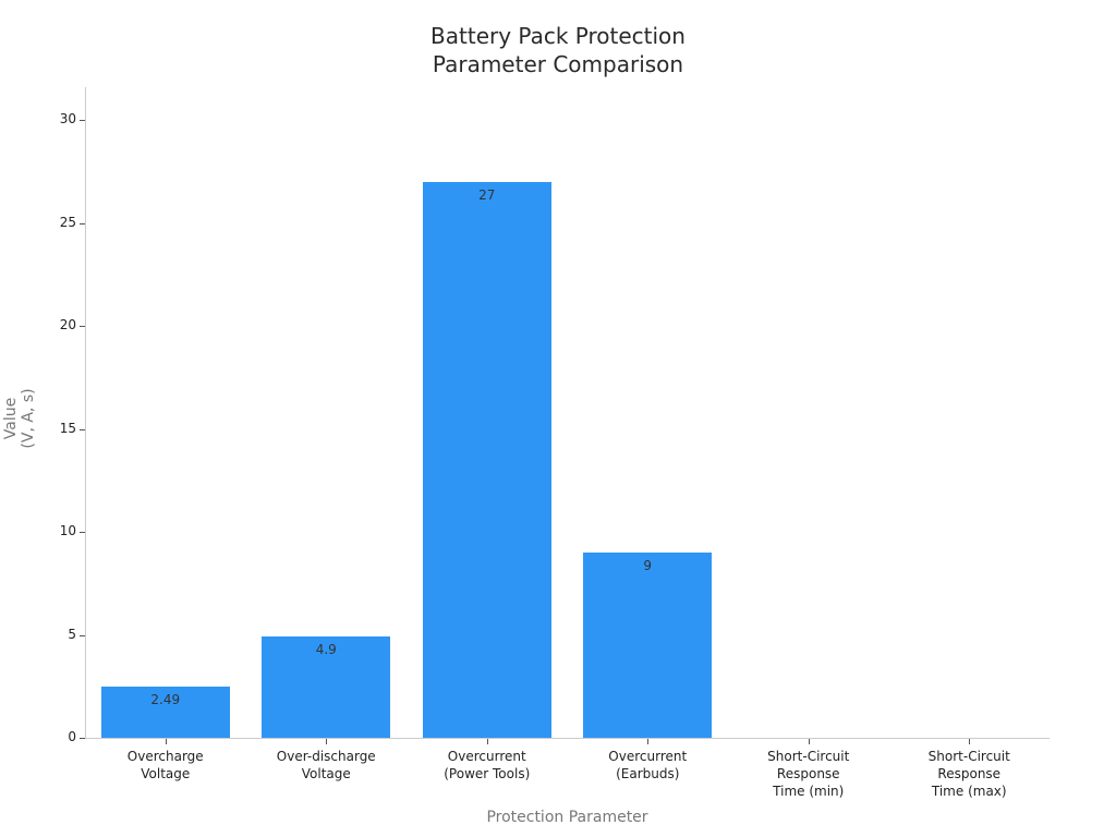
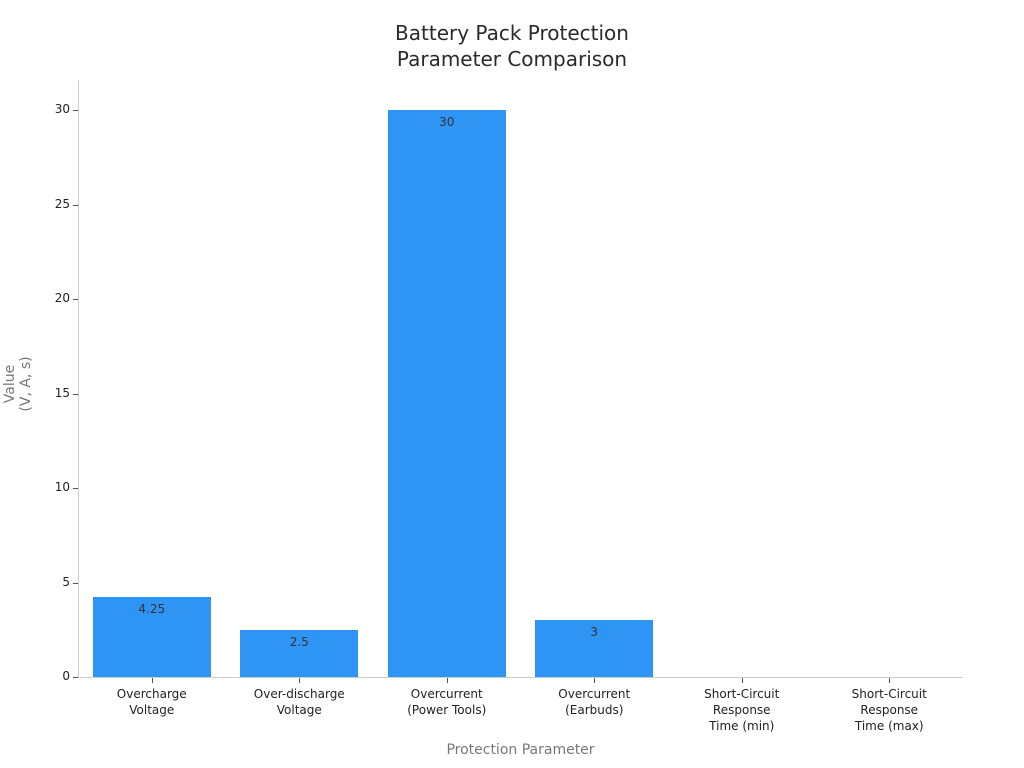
Overcharge Voltage: 2.49 -> 4.25
Over-discharge Voltage: 4.9 -> 2.5
Overcurrent (Power Tools): 27 -> 30
Overcurrent (Earbuds): 9 -> 3
